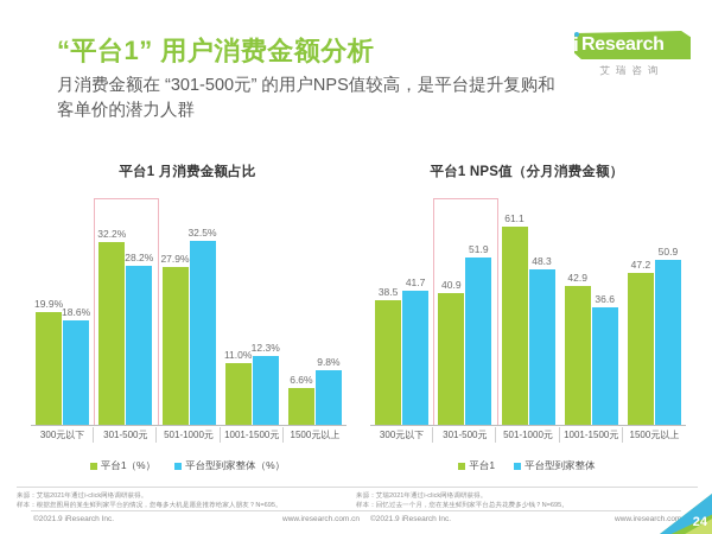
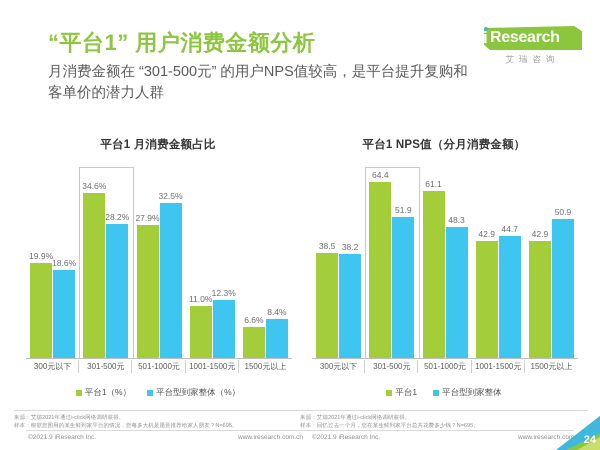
平台1 月消费金额占比/平台1（%）/301-500元: 32.2% -> 34.6%
平台1 月消费金额占比/平台型到家整体（%）/1500元以上: 9.8% -> 8.4%
平台1 NPS值（分月消费金额）/平台型到家整体/300元以下: 41.7 -> 38.2
平台1 NPS值（分月消费金额）/平台1/301-500元: 40.9 -> 64.4
平台1 NPS值（分月消费金额）/平台型到家整体/1001-1500元: 36.6 -> 44.7
平台1 NPS值（分月消费金额）/平台1/1500元以上: 47.2 -> 42.9
